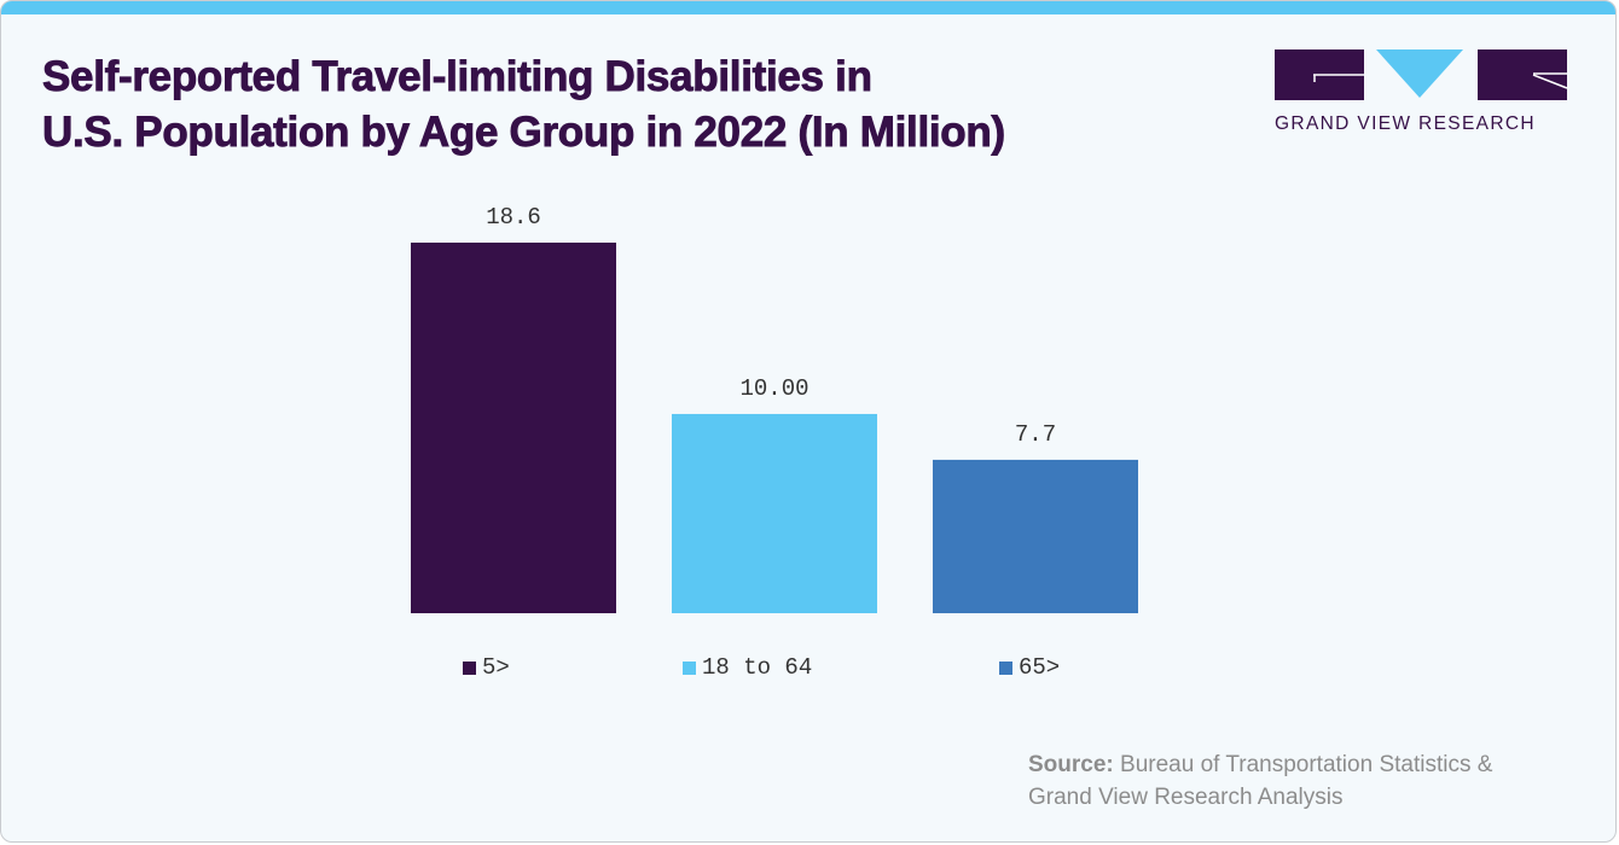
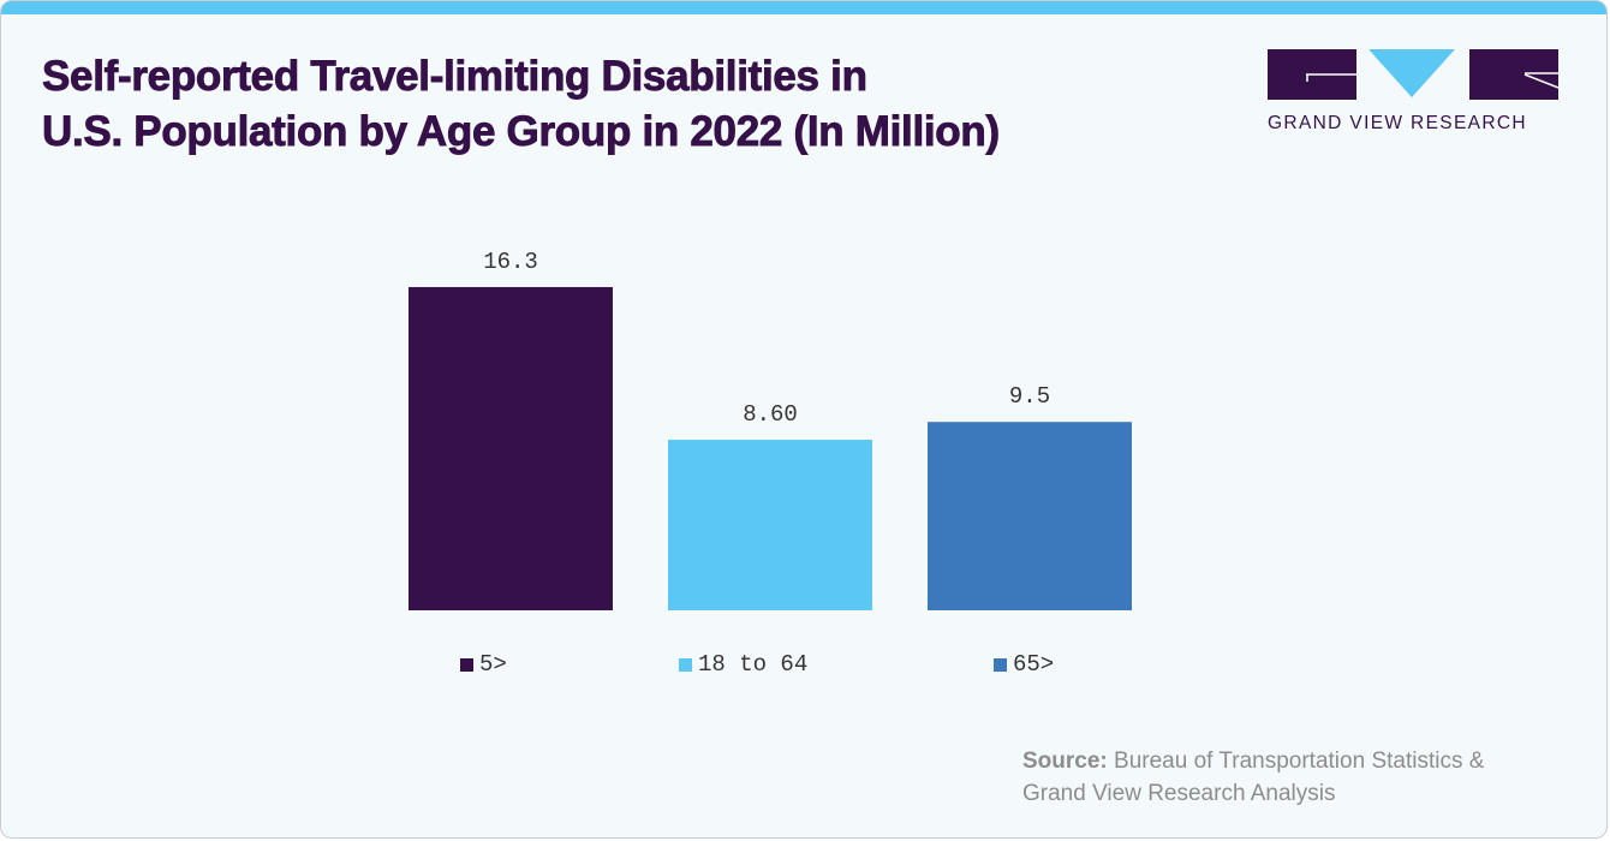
5>: 18.6 -> 16.3
18 to 64: 10.00 -> 8.60
65>: 7.7 -> 9.5
